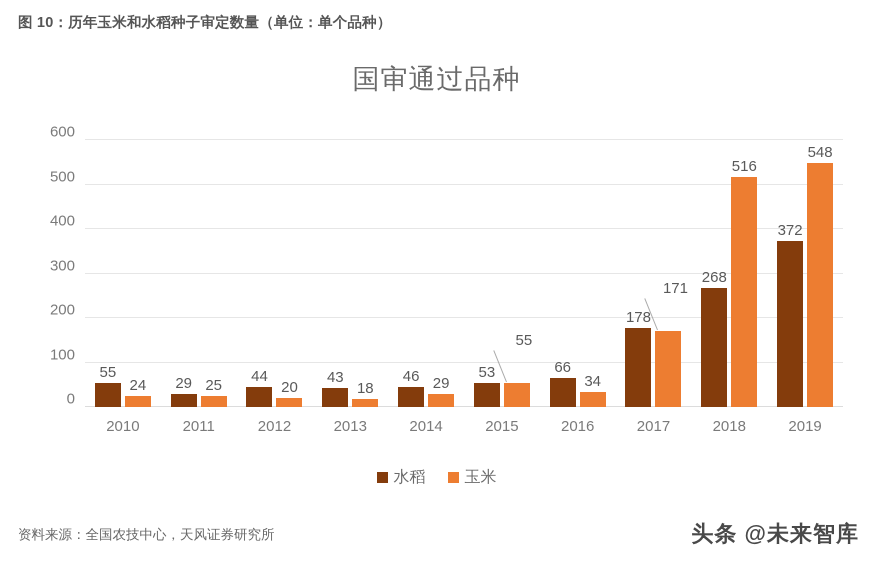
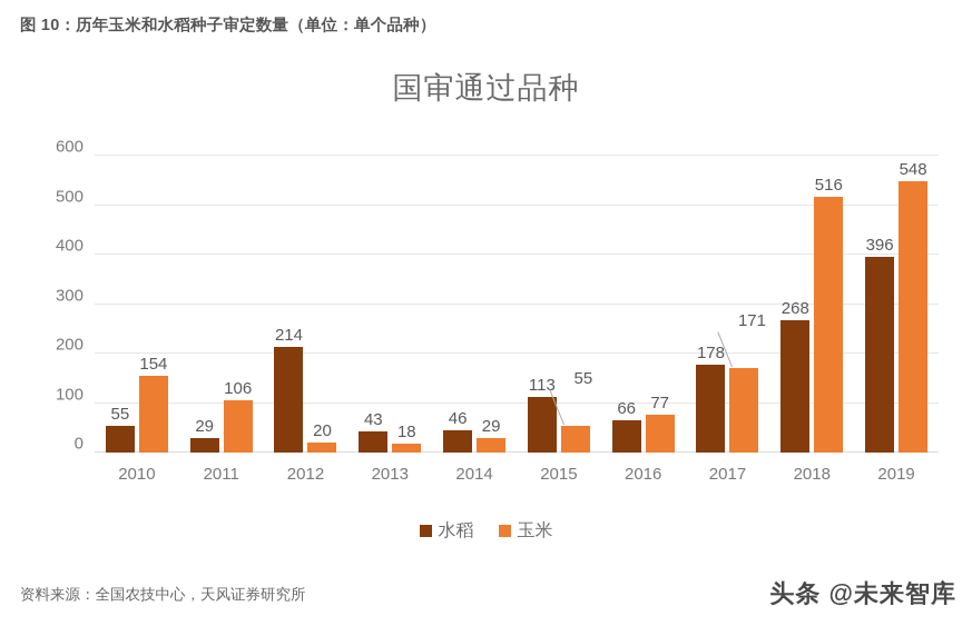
玉米/2010: 24 -> 154
玉米/2011: 25 -> 106
水稻/2012: 44 -> 214
水稻/2015: 53 -> 113
玉米/2016: 34 -> 77
水稻/2019: 372 -> 396
